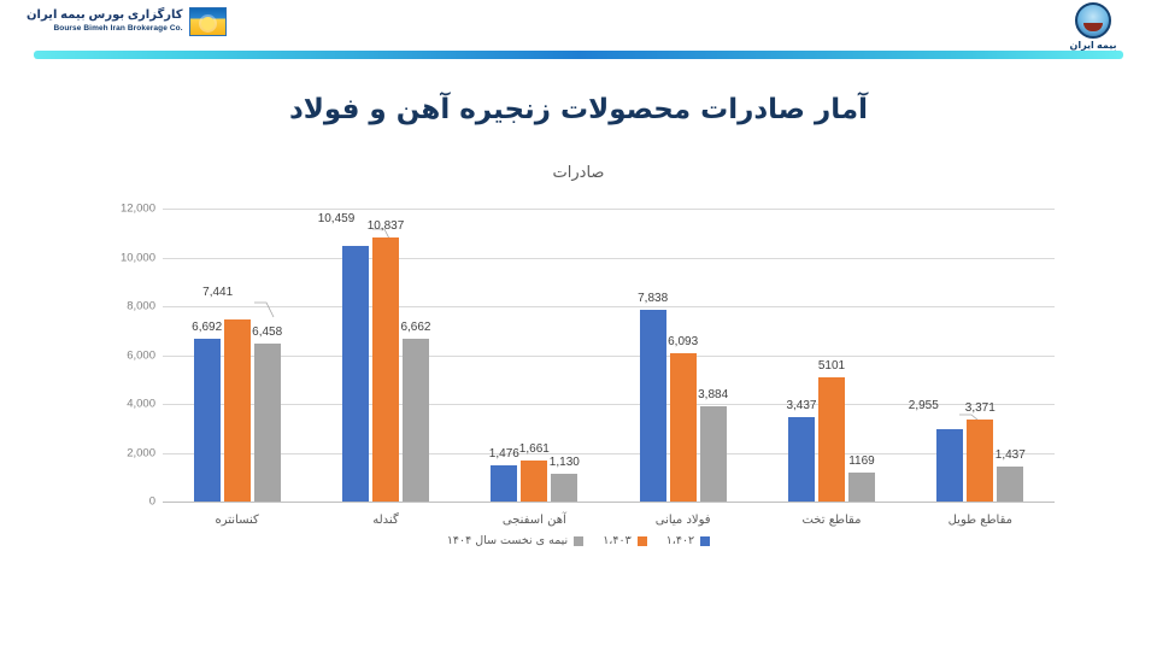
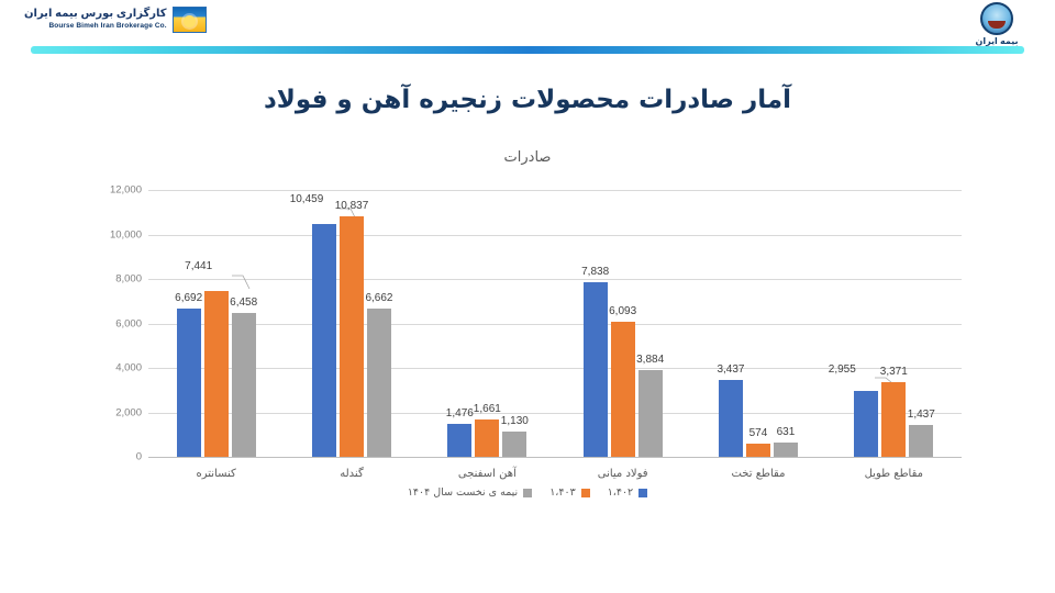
۱،۴۰۳/مقاطع تخت: 5101 -> 574
نیمه ی نخست سال ۱۴۰۴/مقاطع تخت: 1169 -> 631
